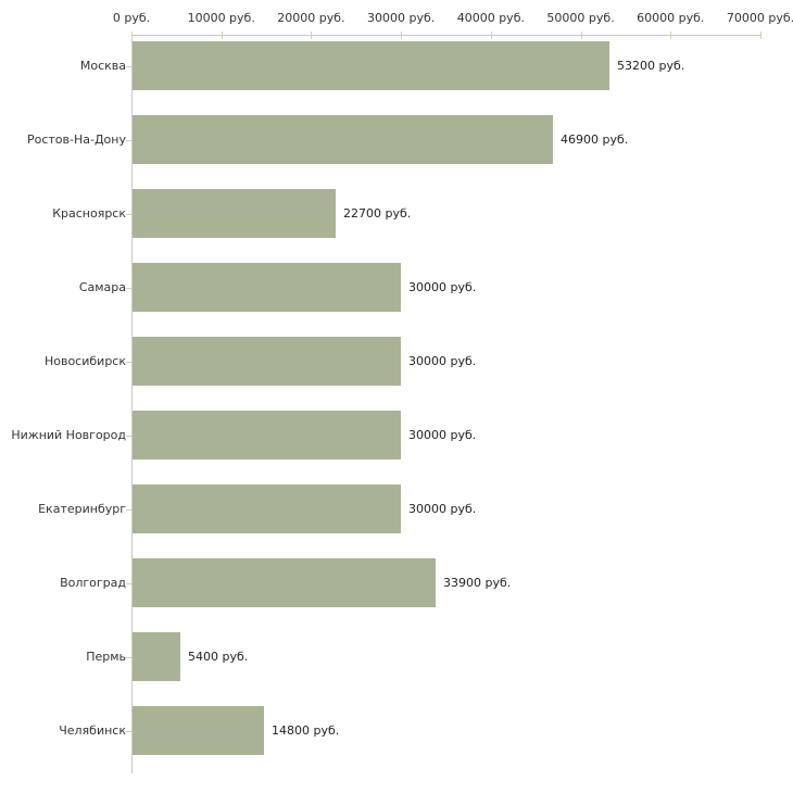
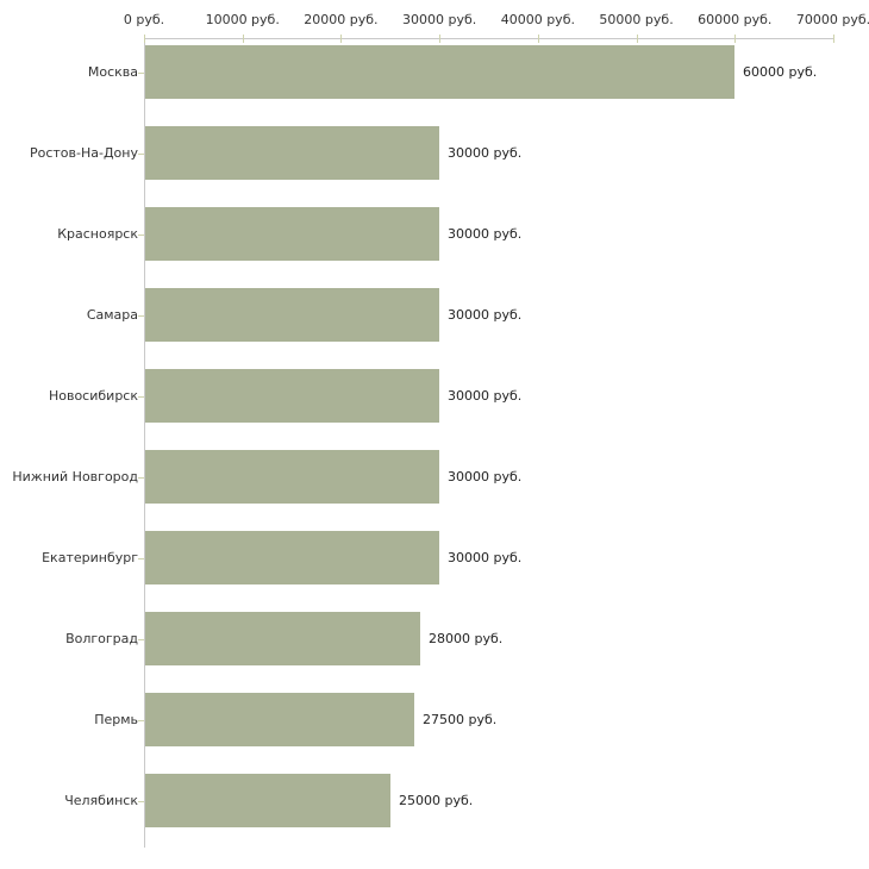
Москва: 53200 -> 60000
Ростов-На-Дону: 46900 -> 30000
Красноярск: 22700 -> 30000
Волгоград: 33900 -> 28000
Пермь: 5400 -> 27500
Челябинск: 14800 -> 25000
